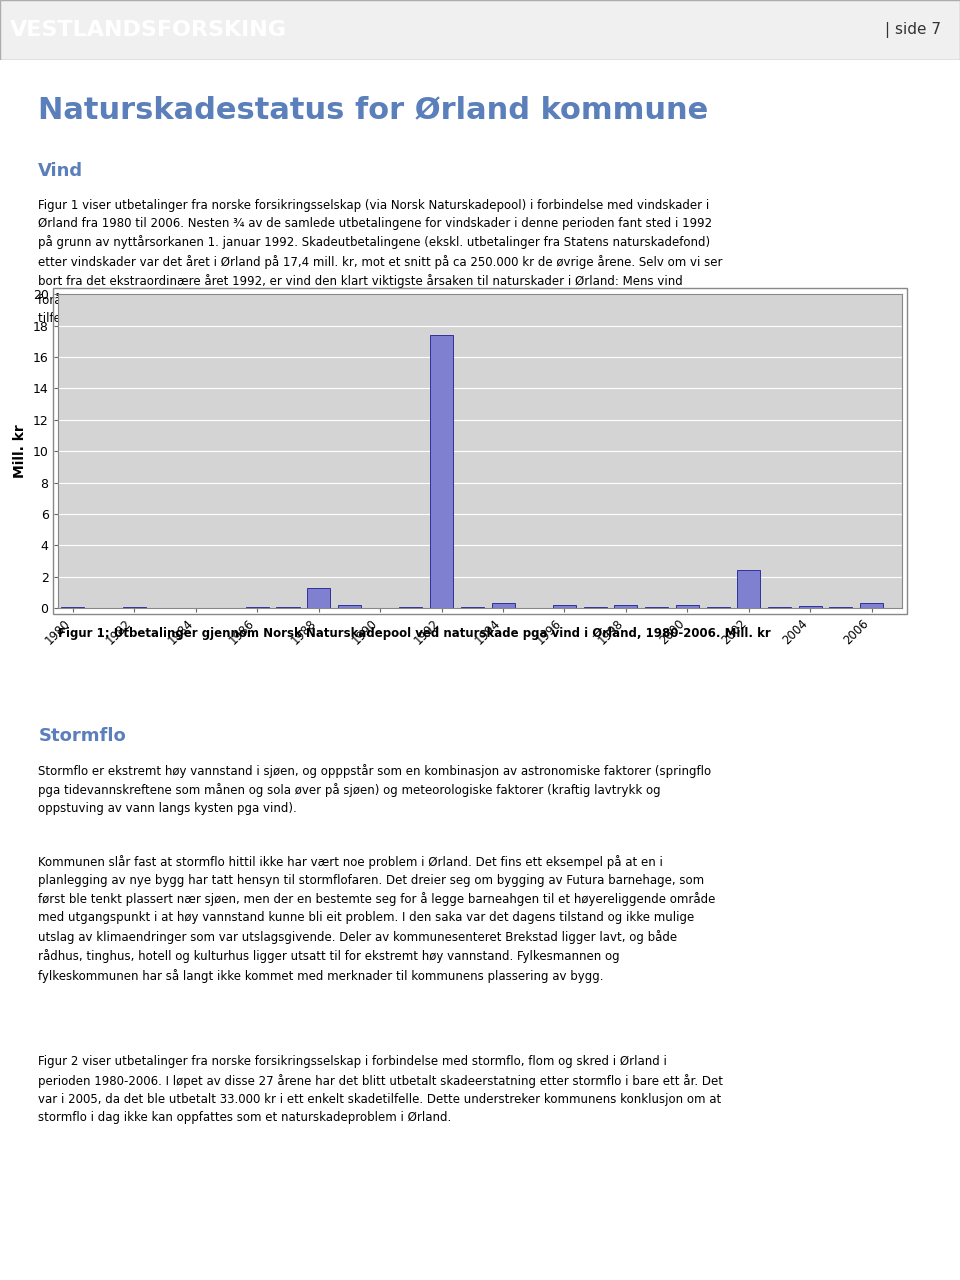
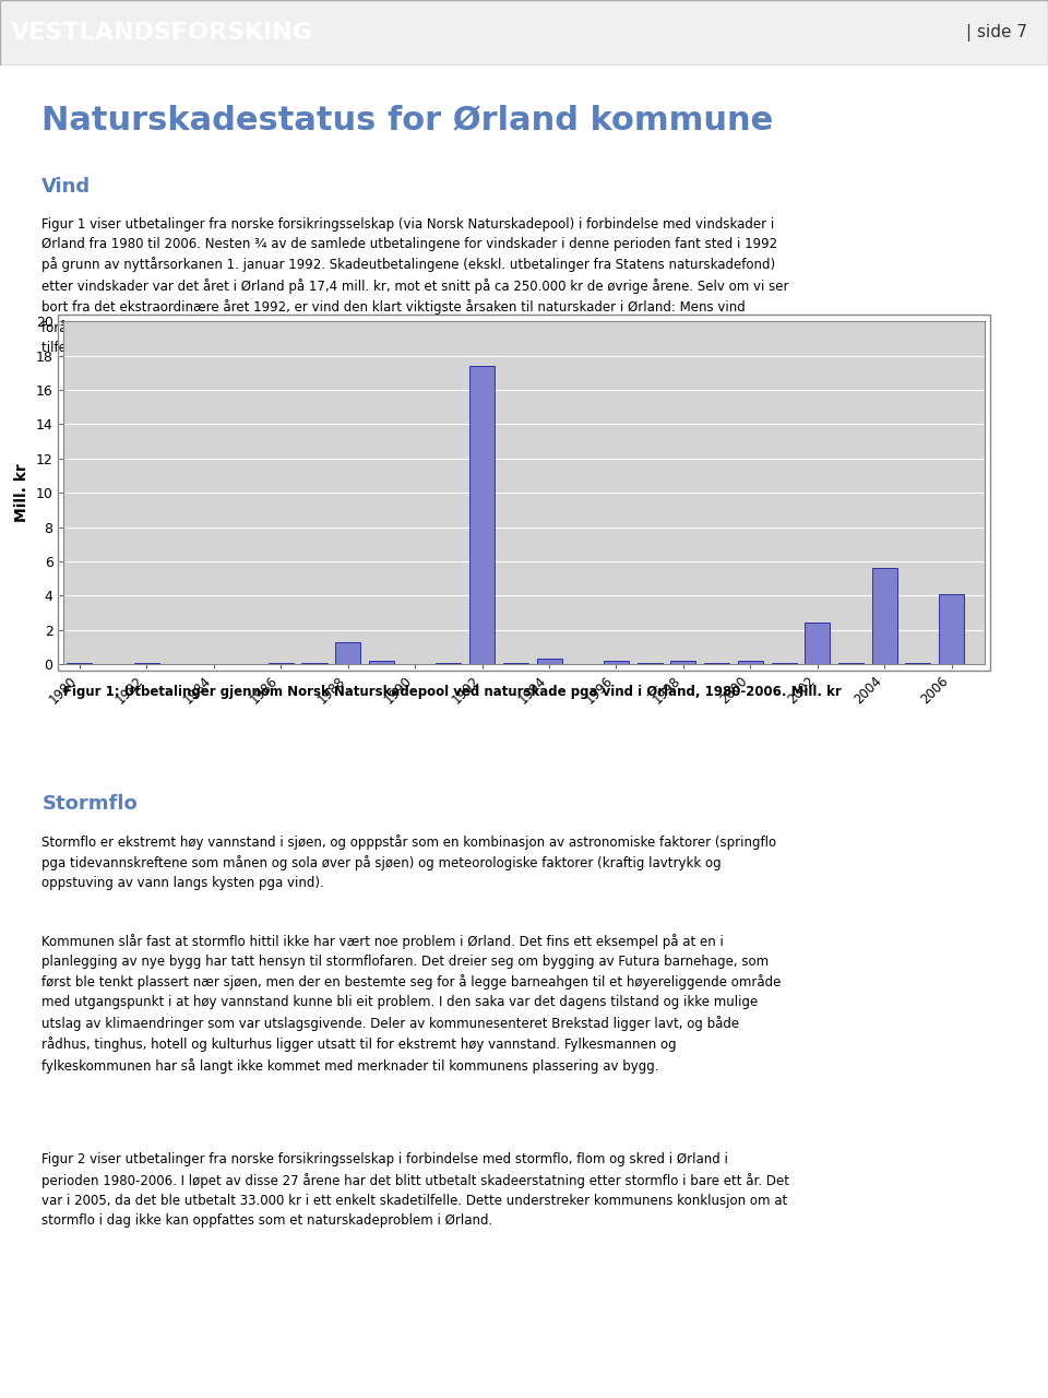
2004: 0.1 -> 5.6
2006: 0.3 -> 4.1
